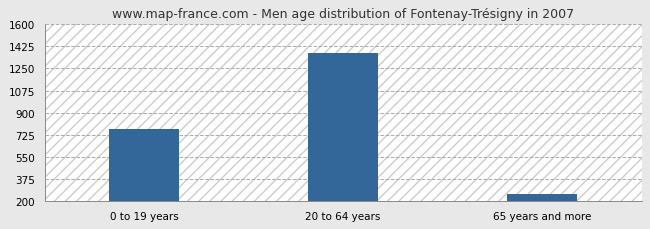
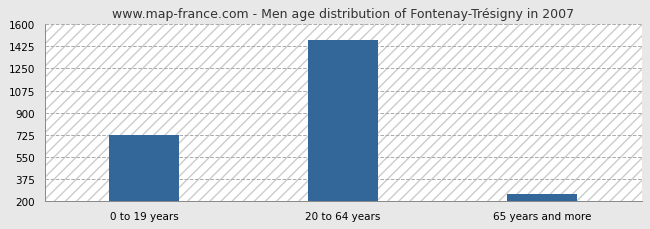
0 to 19 years: 770 -> 720
20 to 64 years: 1370 -> 1480
